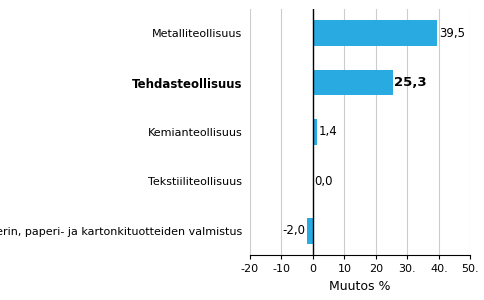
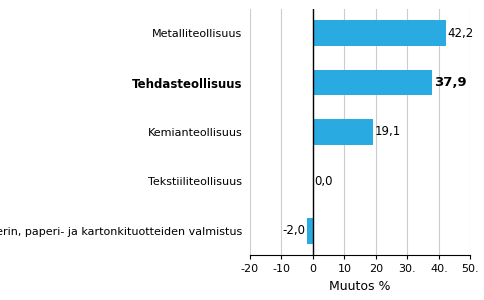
Metalliteollisuus: 39,5 -> 42,2
Tehdasteollisuus: 25,3 -> 37,9
Kemianteollisuus: 1,4 -> 19,1
